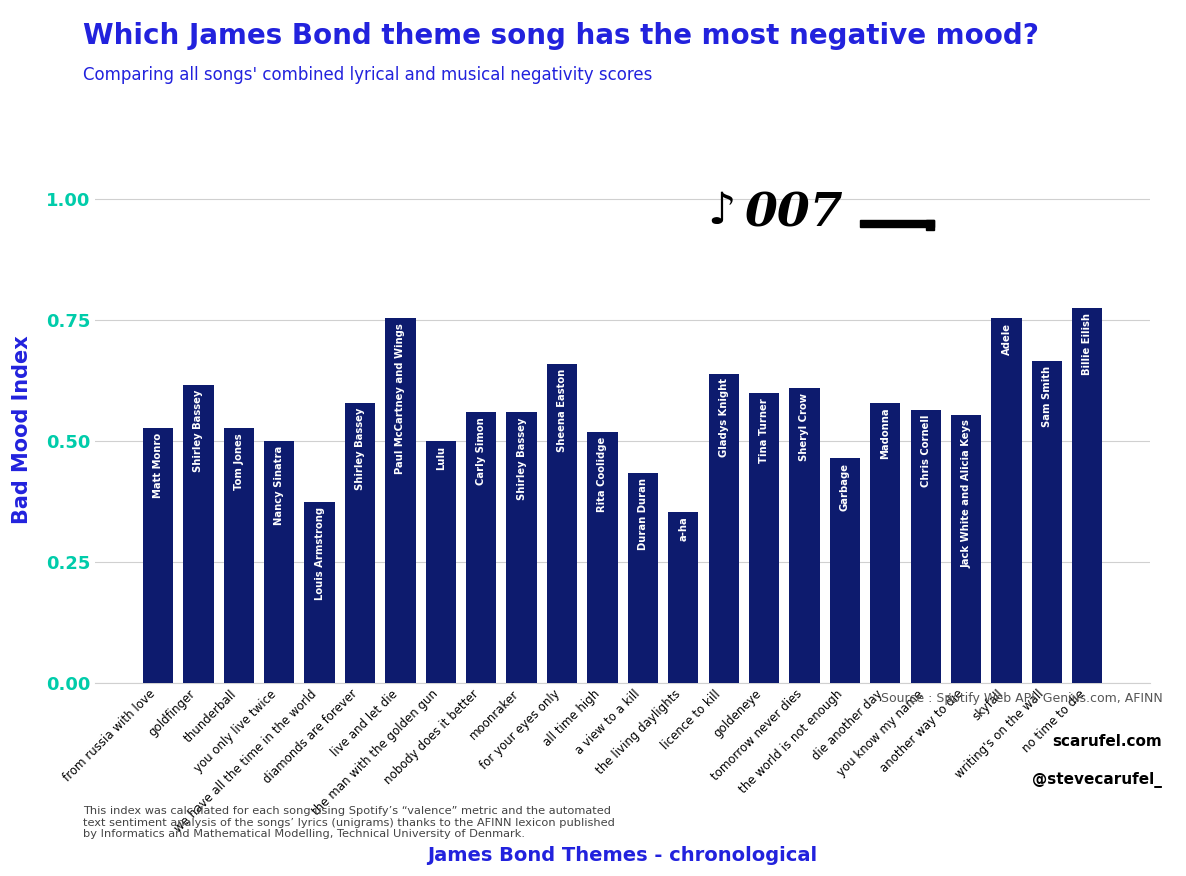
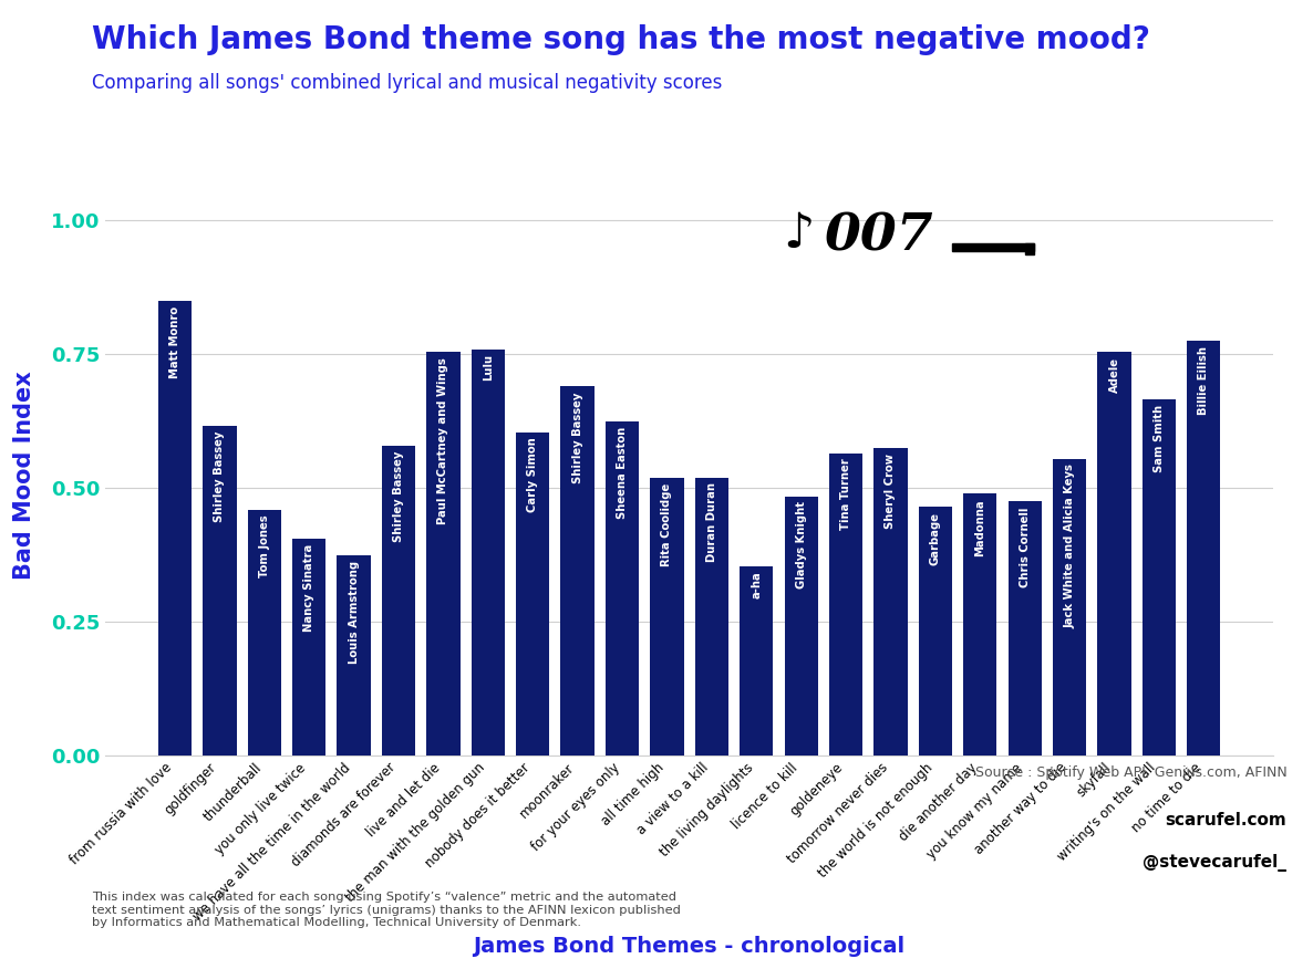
from russia with love: 0.527 -> 0.850
thunderball: 0.527 -> 0.460
you only live twice: 0.500 -> 0.405
the man with the golden gun: 0.500 -> 0.760
nobody does it better: 0.560 -> 0.605
moonraker: 0.560 -> 0.690
for your eyes only: 0.660 -> 0.625
a view to a kill: 0.435 -> 0.520
licence to kill: 0.640 -> 0.485
goldeneye: 0.600 -> 0.565
tomorrow never dies: 0.610 -> 0.575
die another day: 0.580 -> 0.490
you know my name: 0.565 -> 0.475
